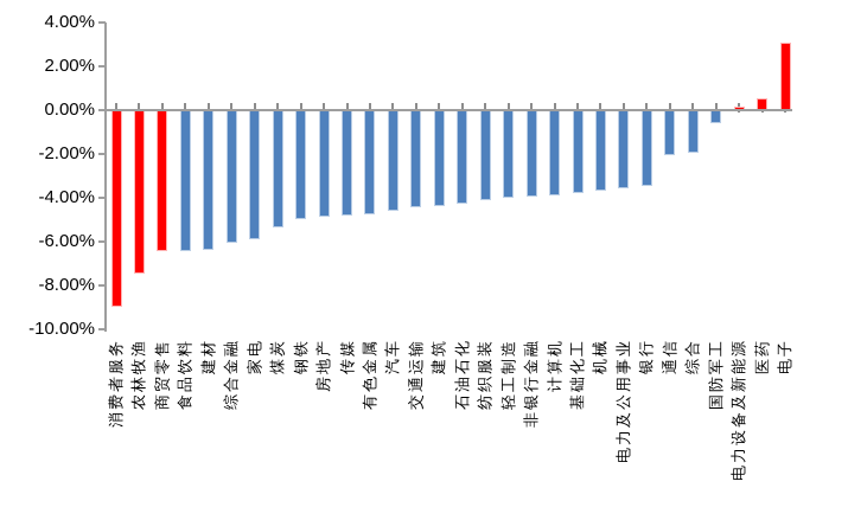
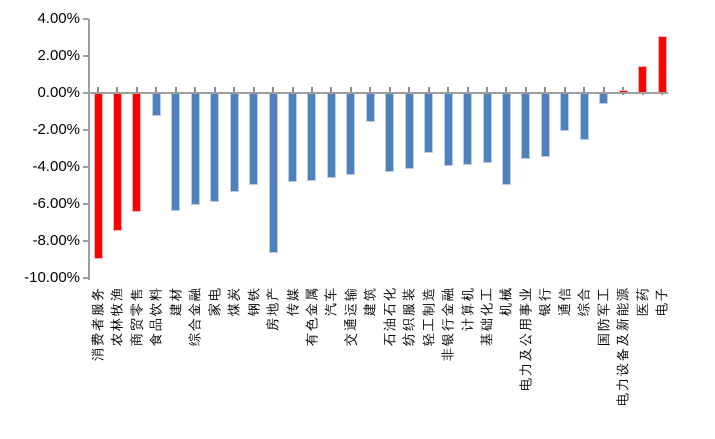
食品饮料: -6.4% -> -1.2%
房地产: -4.8% -> -8.6%
建筑: -4.3% -> -1.5%
轻工制造: -4.0% -> -3.2%
机械: -3.6% -> -4.9%
综合: -1.9% -> -2.5%
医药: 0.5% -> 1.4%
